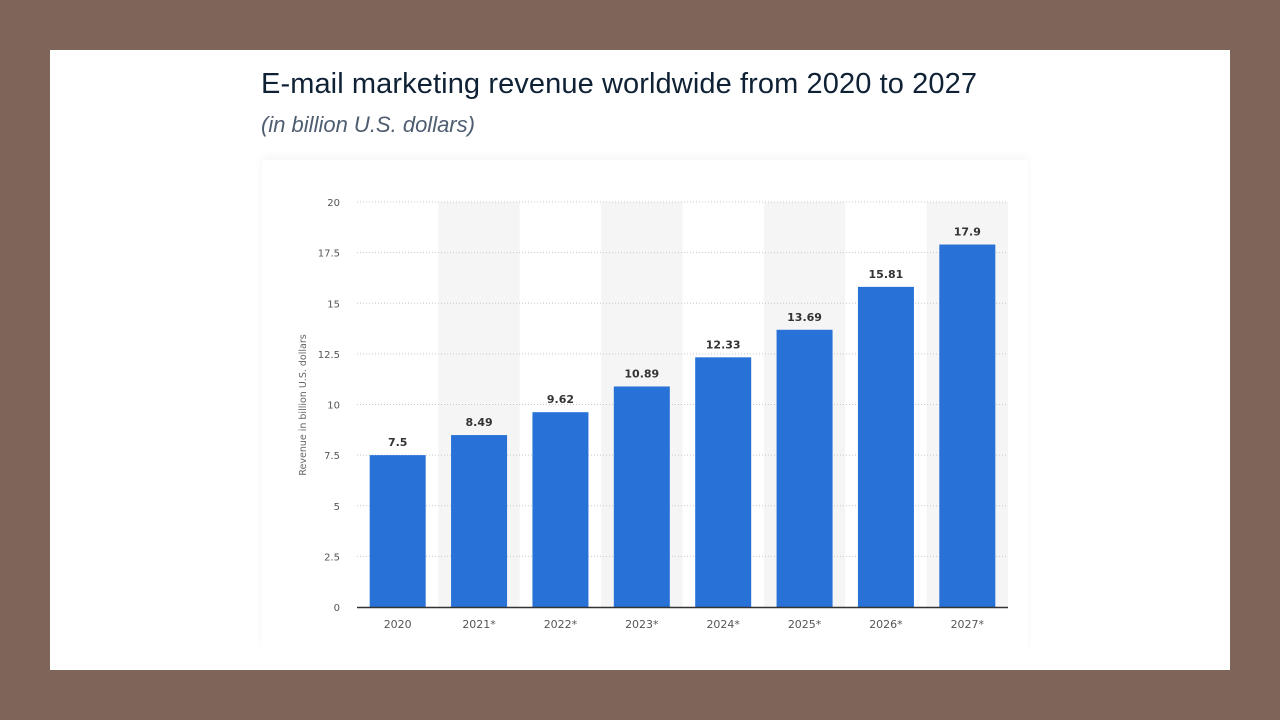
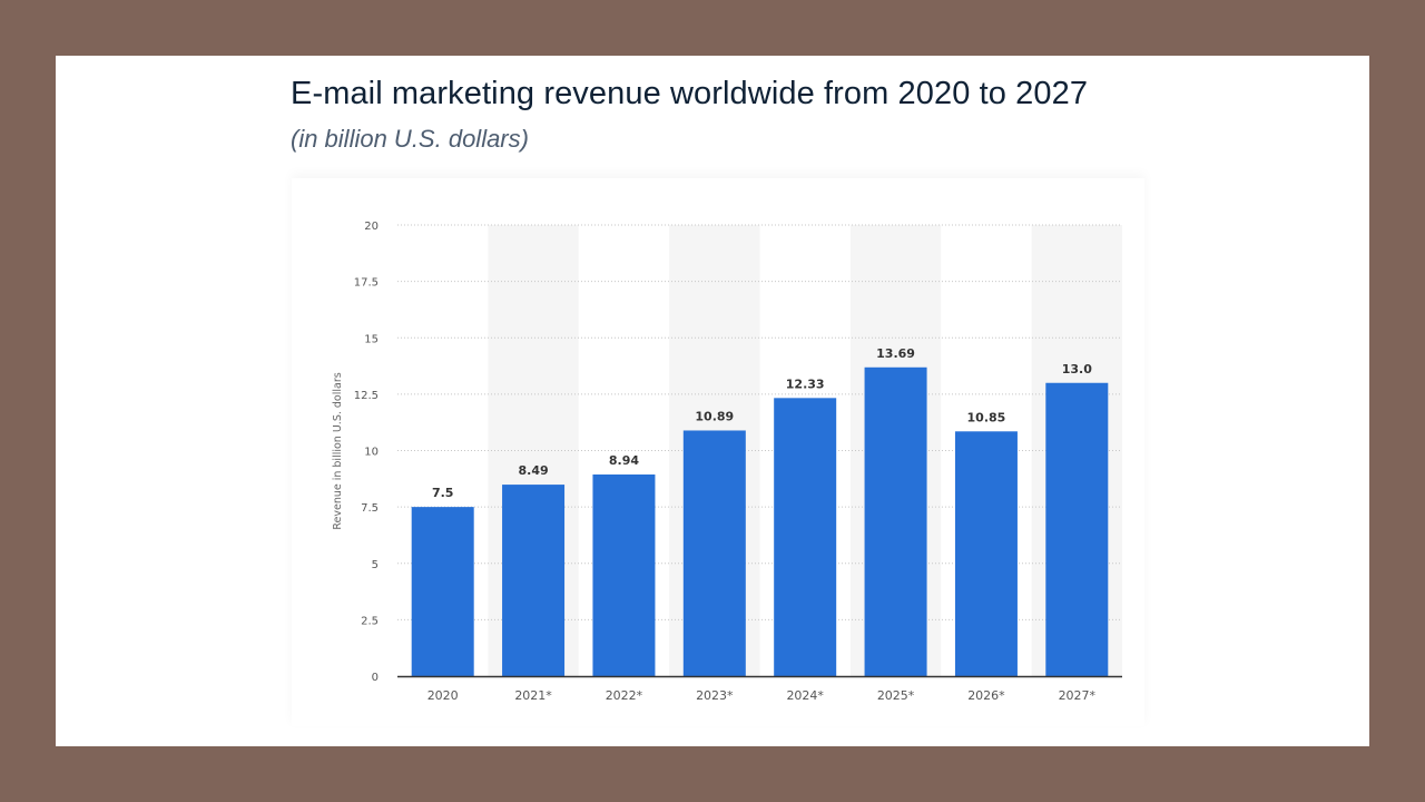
2022*: 9.62 -> 8.94
2026*: 15.81 -> 10.85
2027*: 17.9 -> 13.0
